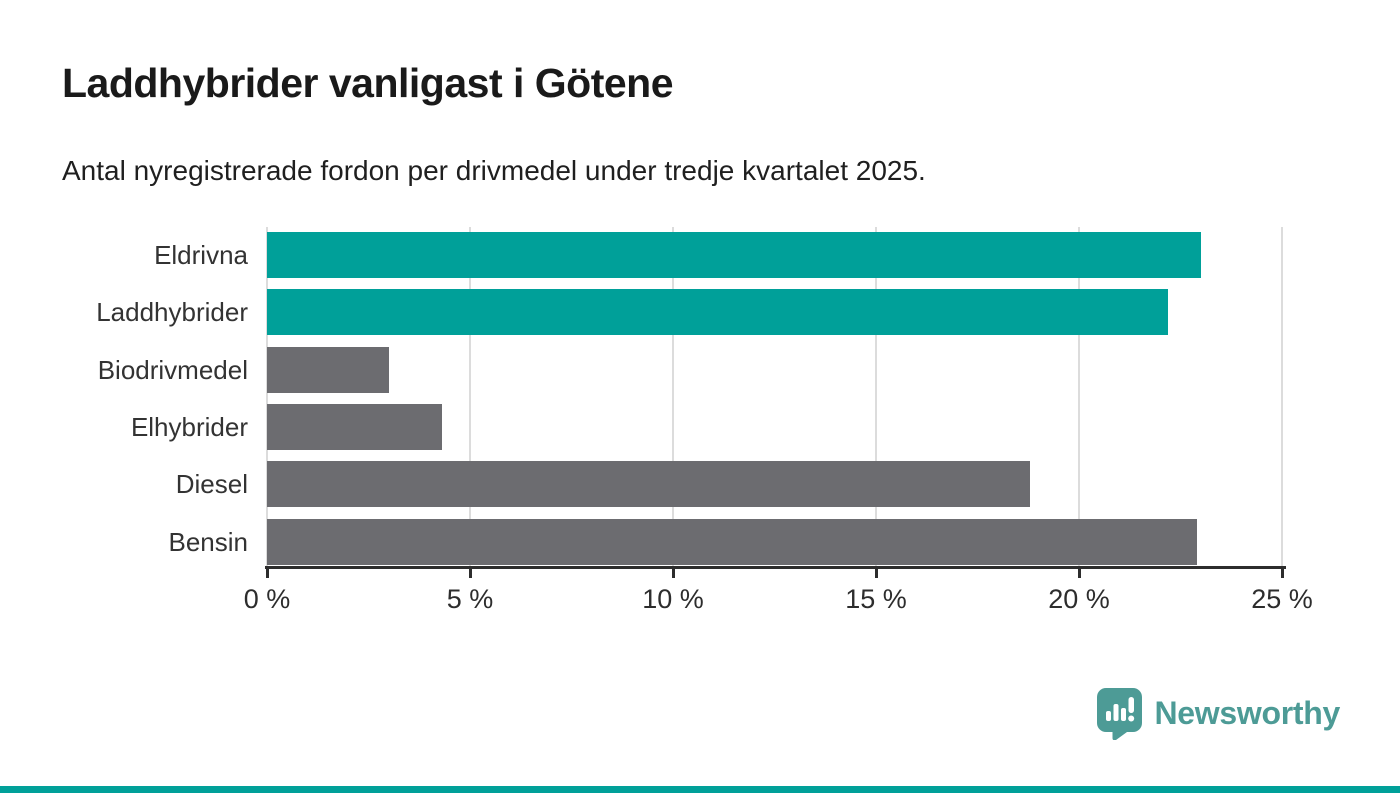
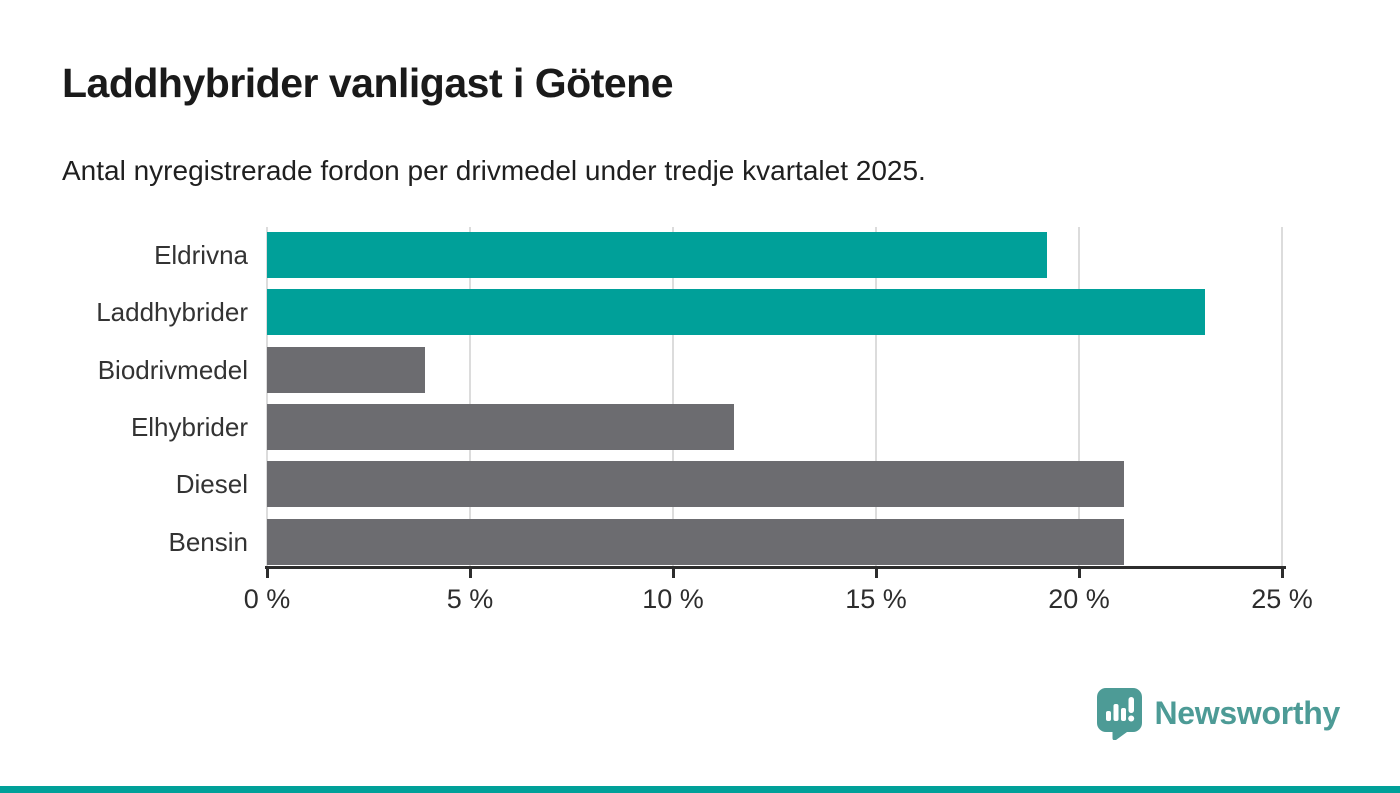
Eldrivna: 23.0% -> 19.2%
Laddhybrider: 22.2% -> 23.1%
Biodrivmedel: 3.0% -> 3.9%
Elhybrider: 4.3% -> 11.5%
Diesel: 18.8% -> 21.1%
Bensin: 22.9% -> 21.1%
